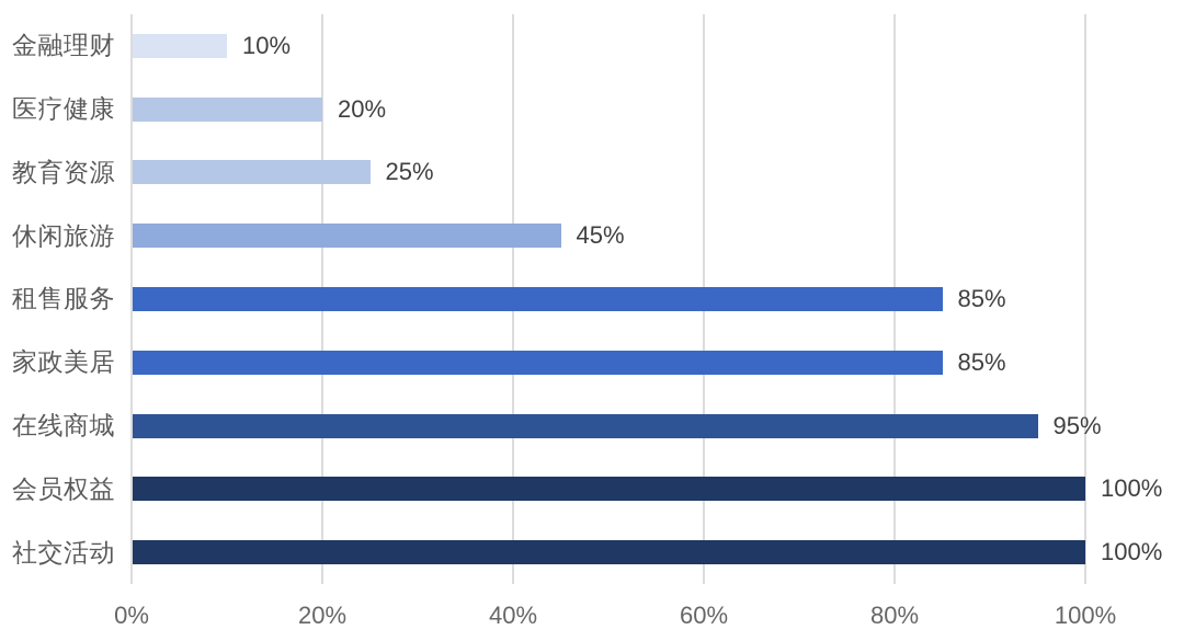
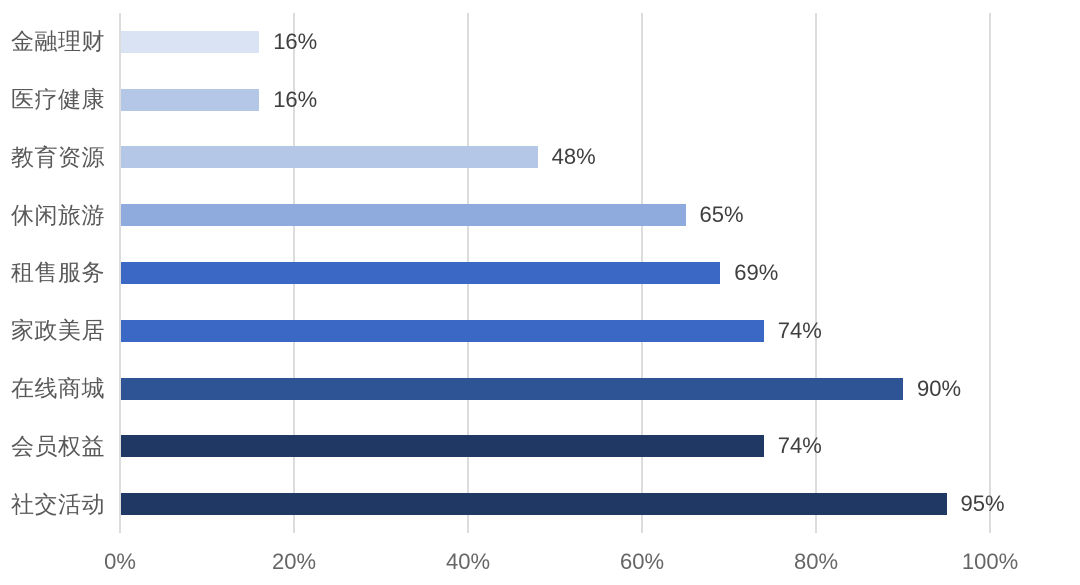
金融理财: 10% -> 16%
医疗健康: 20% -> 16%
教育资源: 25% -> 48%
休闲旅游: 45% -> 65%
租售服务: 85% -> 69%
家政美居: 85% -> 74%
在线商城: 95% -> 90%
会员权益: 100% -> 74%
社交活动: 100% -> 95%
